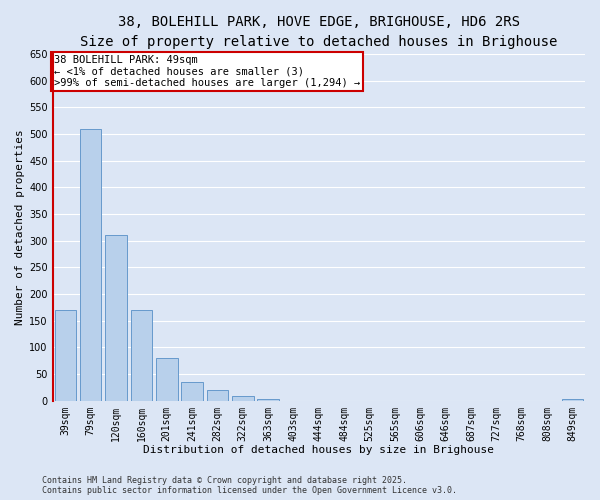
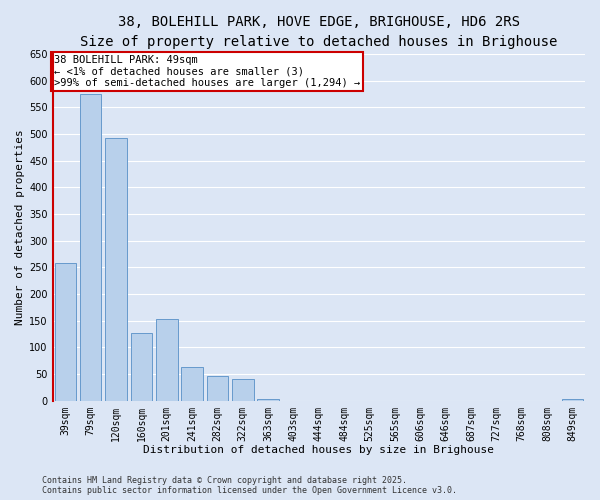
39sqm: 170 -> 258
79sqm: 510 -> 574
120sqm: 310 -> 492
160sqm: 170 -> 126
201sqm: 80 -> 154
241sqm: 35 -> 64
282sqm: 20 -> 46
322sqm: 8 -> 40
